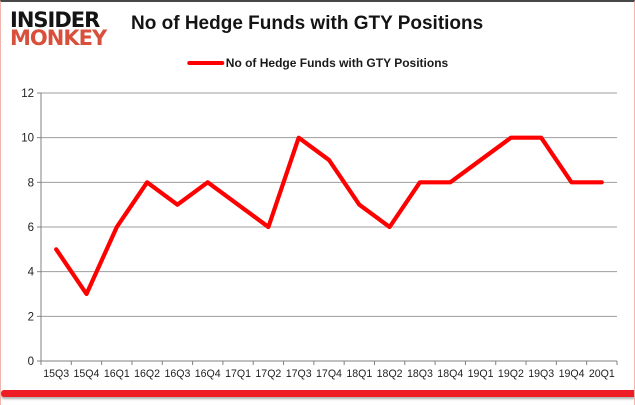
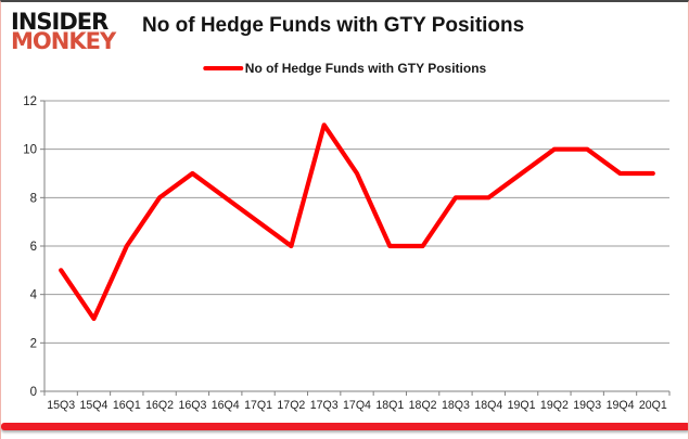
16Q3: 7 -> 9
17Q3: 10 -> 11
18Q1: 7 -> 6
19Q4: 8 -> 9
20Q1: 8 -> 9
